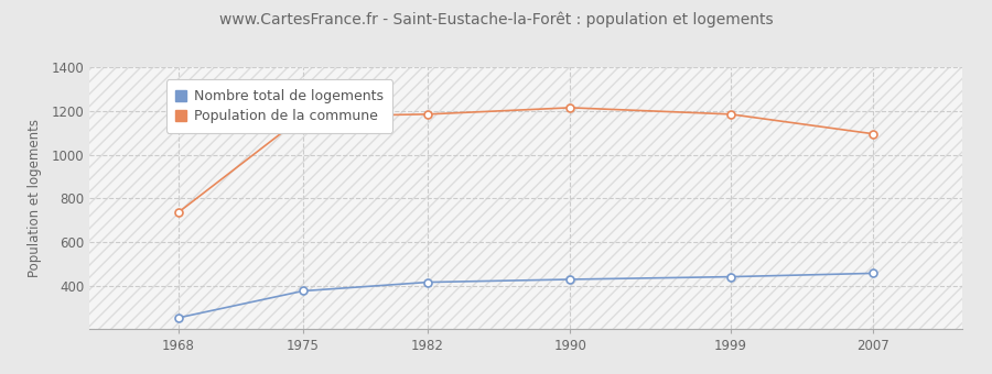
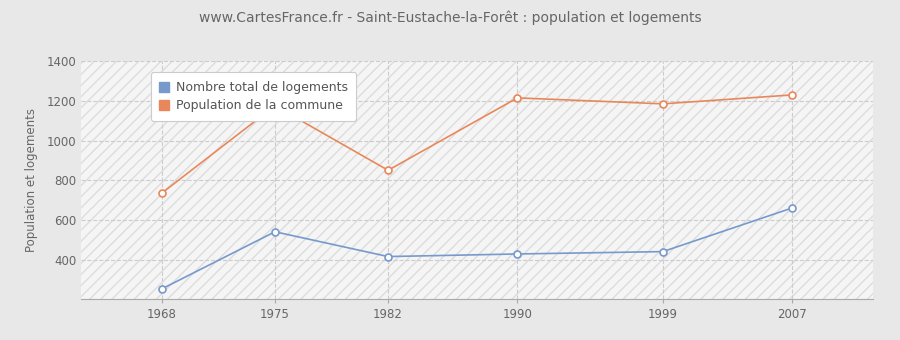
Nombre total de logements/1975: 380 -> 540
Population de la commune/1982: 1180 -> 850
Nombre total de logements/2007: 460 -> 660
Population de la commune/2007: 1100 -> 1230
